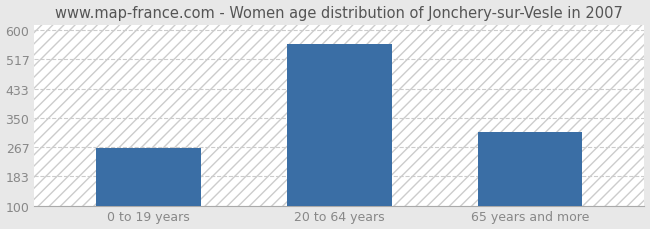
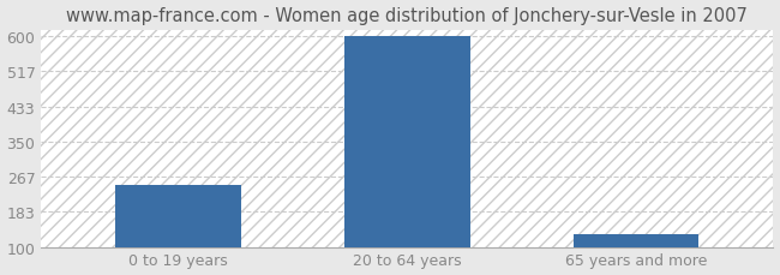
0 to 19 years: 265 -> 247
20 to 64 years: 560 -> 600
65 years and more: 310 -> 130
